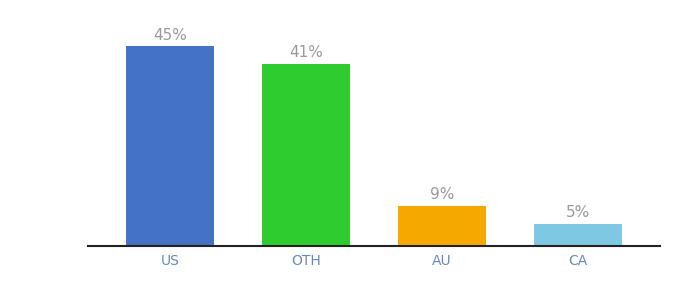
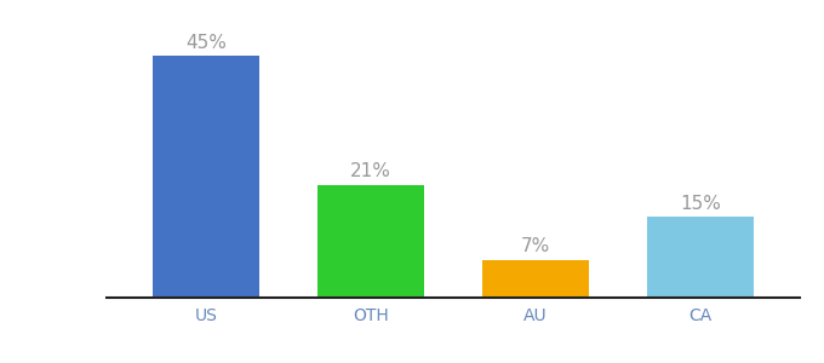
OTH: 41% -> 21%
AU: 9% -> 7%
CA: 5% -> 15%
